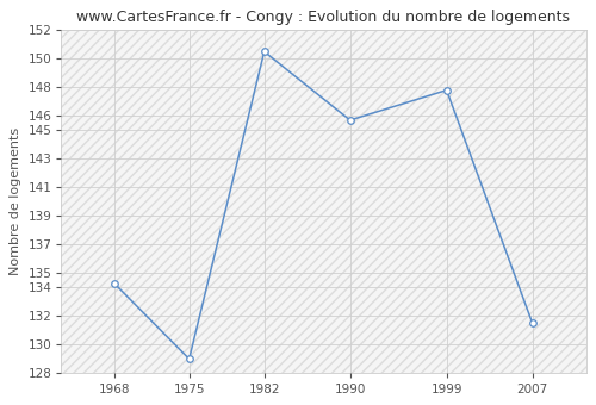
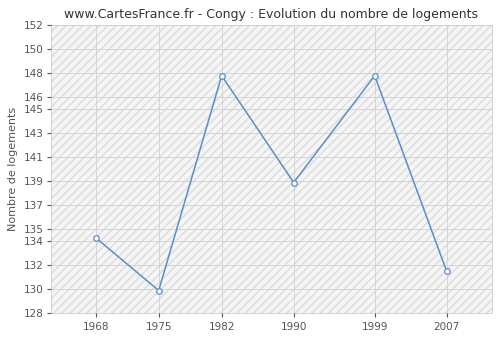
1975: 129.0 -> 129.9
1982: 150.5 -> 147.8
1990: 145.7 -> 138.9
